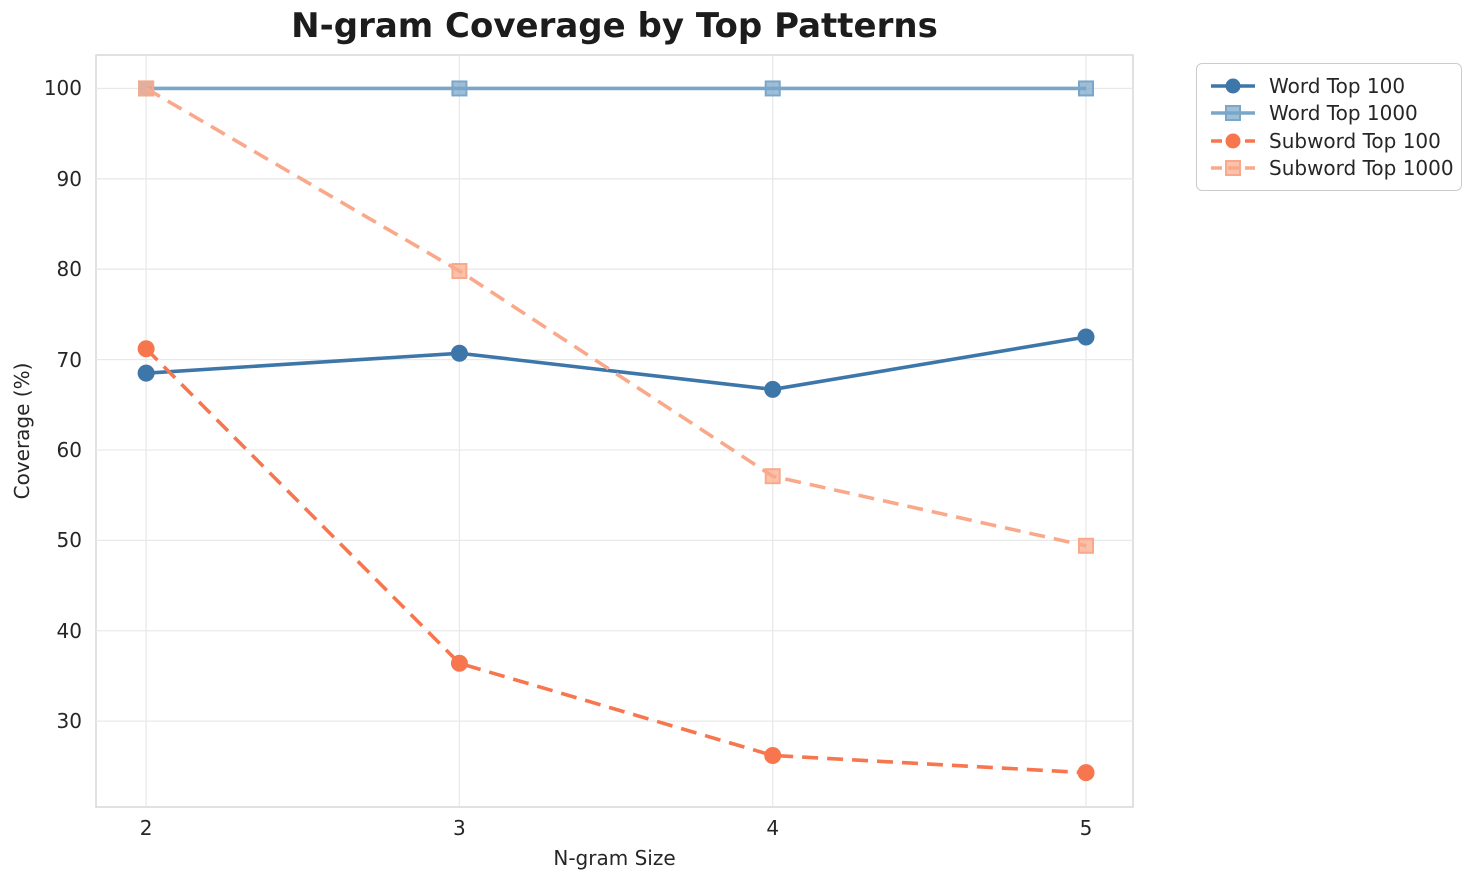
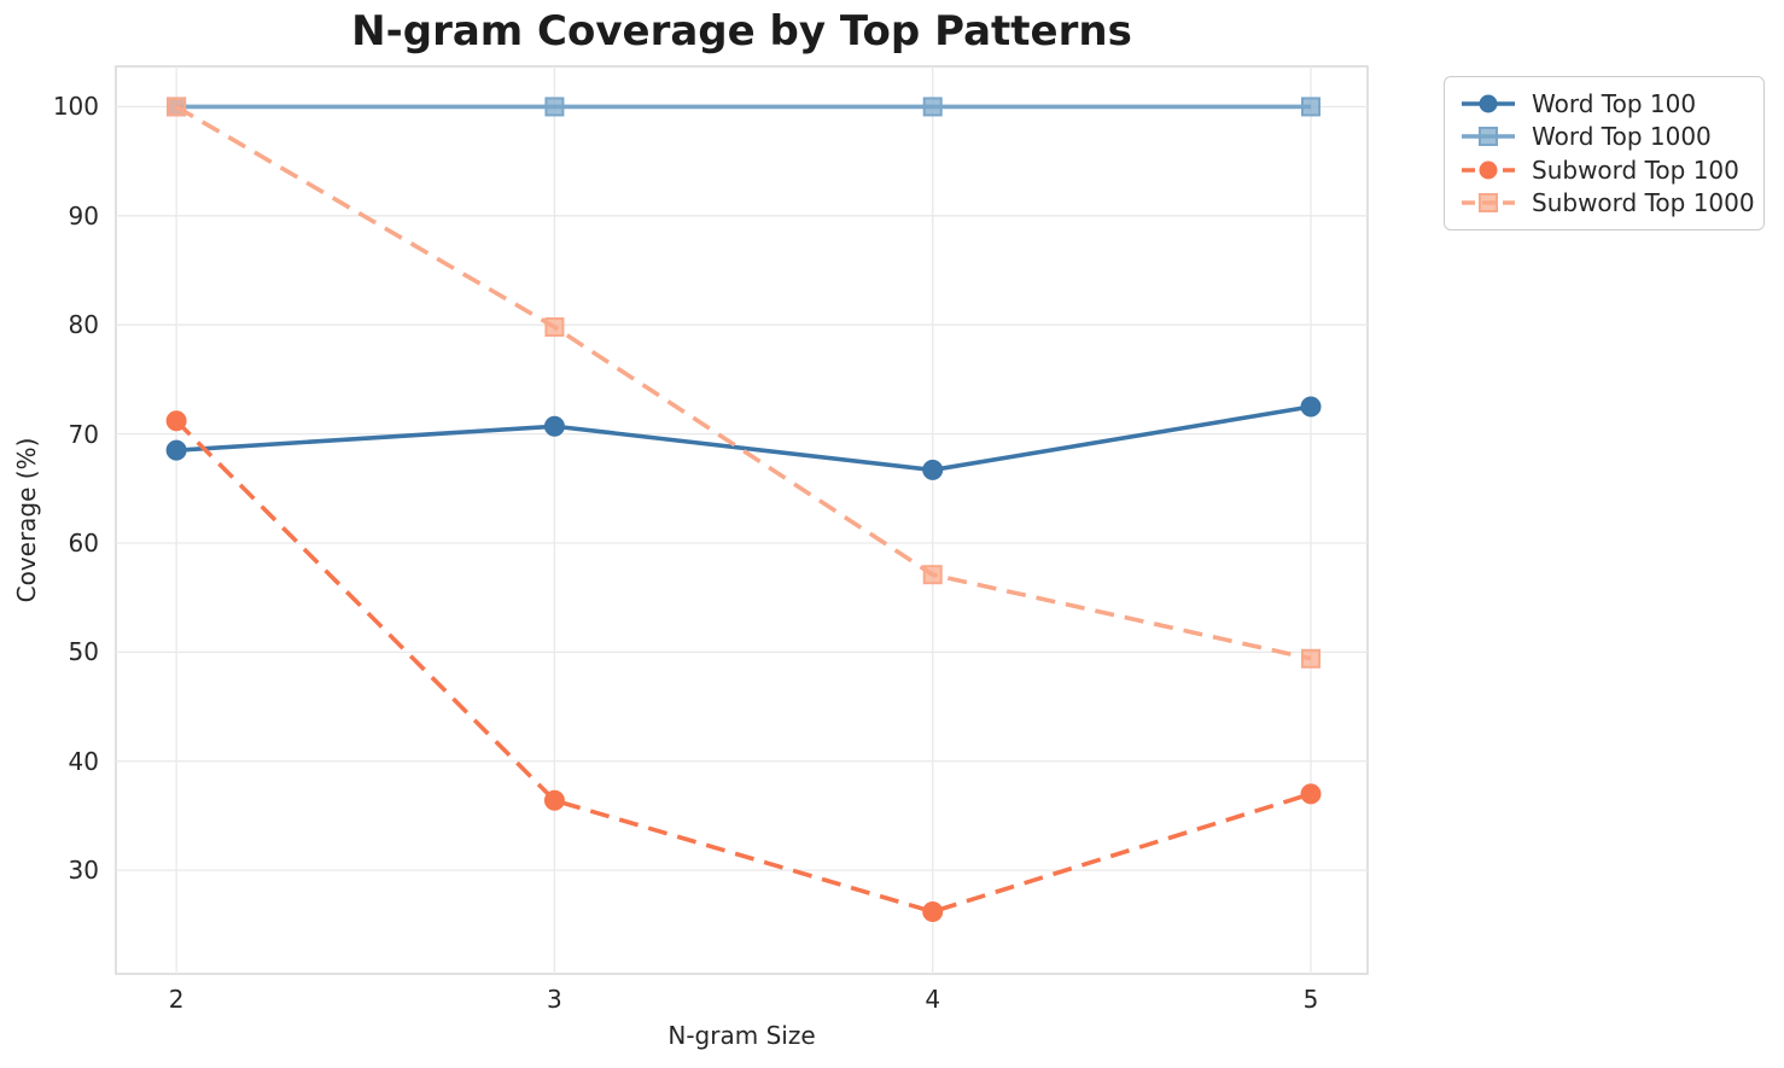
Subword Top 100/5: 24 -> 37
